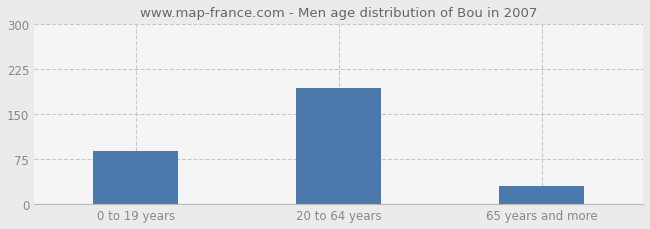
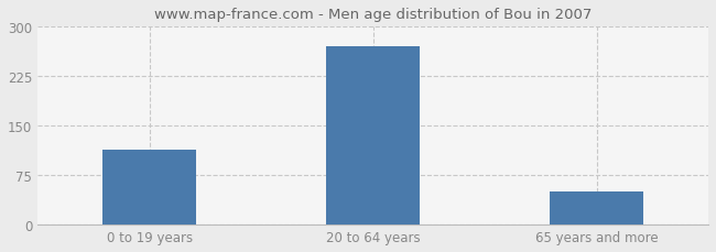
0 to 19 years: 88 -> 113
20 to 64 years: 194 -> 270
65 years and more: 30 -> 50
